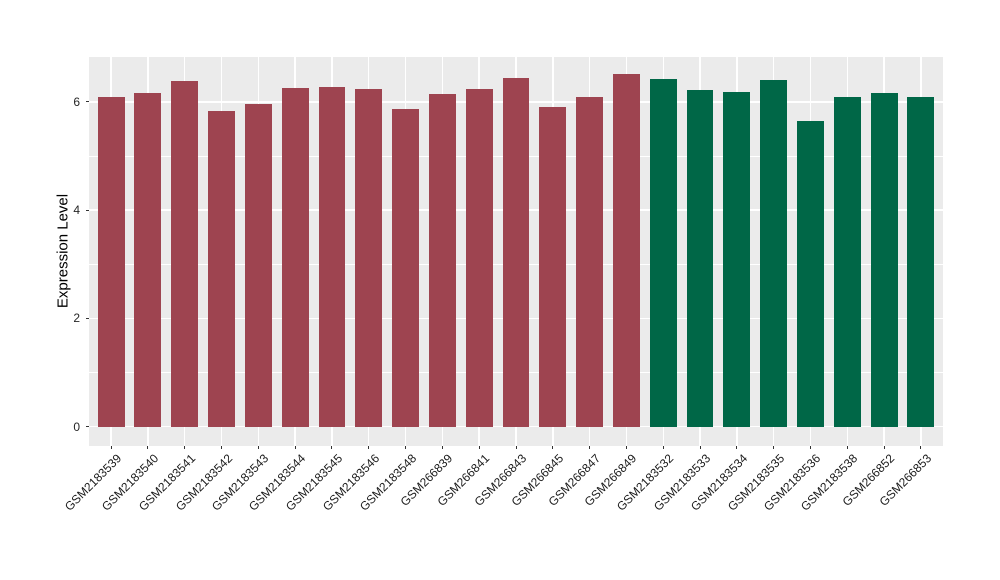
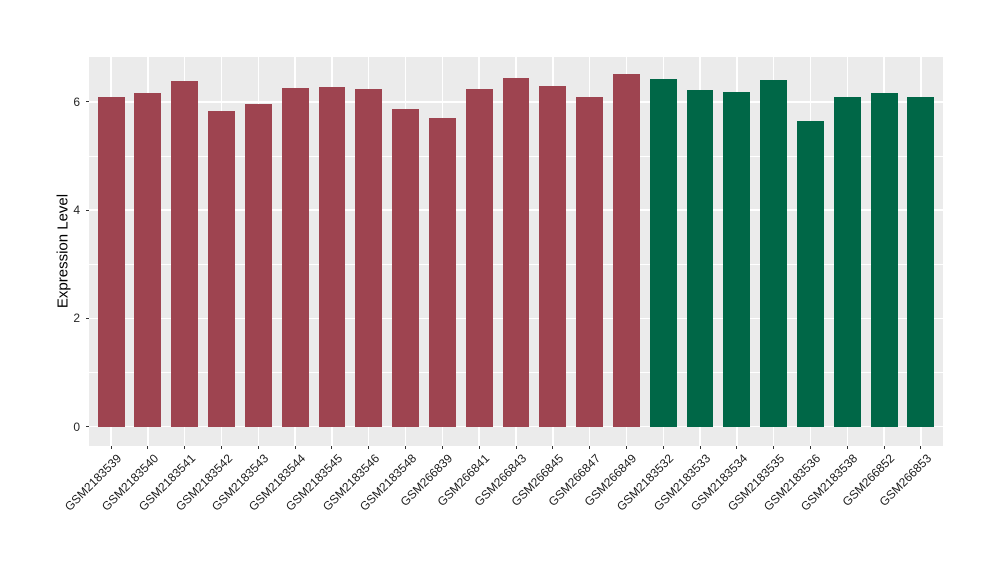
GSM266839: 6.2 -> 5.7
GSM266845: 5.9 -> 6.3
